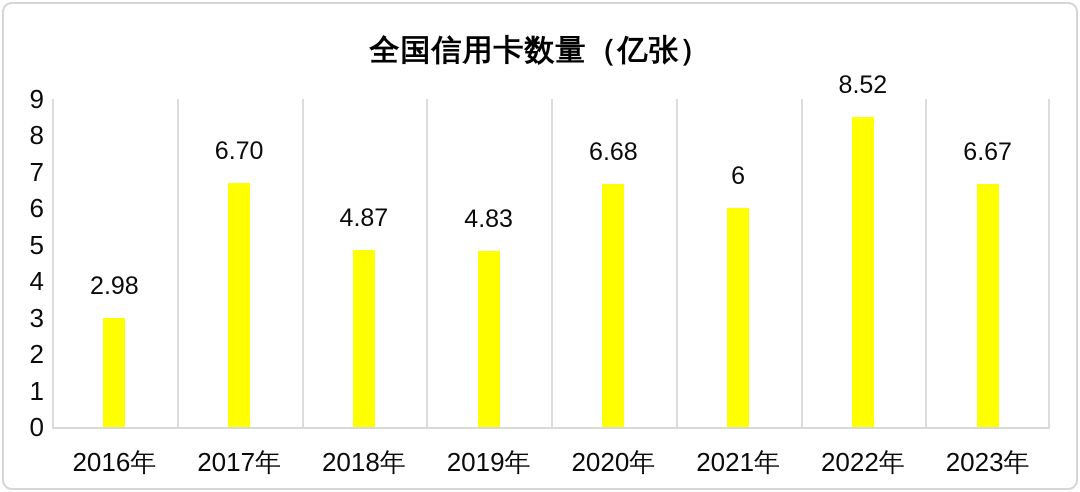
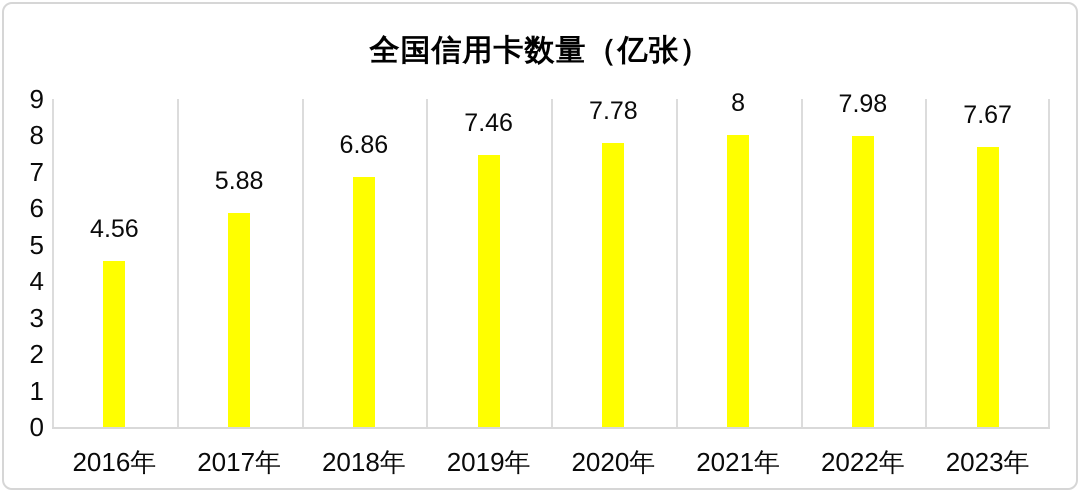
2016年: 2.98 -> 4.56
2017年: 6.70 -> 5.88
2018年: 4.87 -> 6.86
2019年: 4.83 -> 7.46
2020年: 6.68 -> 7.78
2021年: 6 -> 8
2022年: 8.52 -> 7.98
2023年: 6.67 -> 7.67
